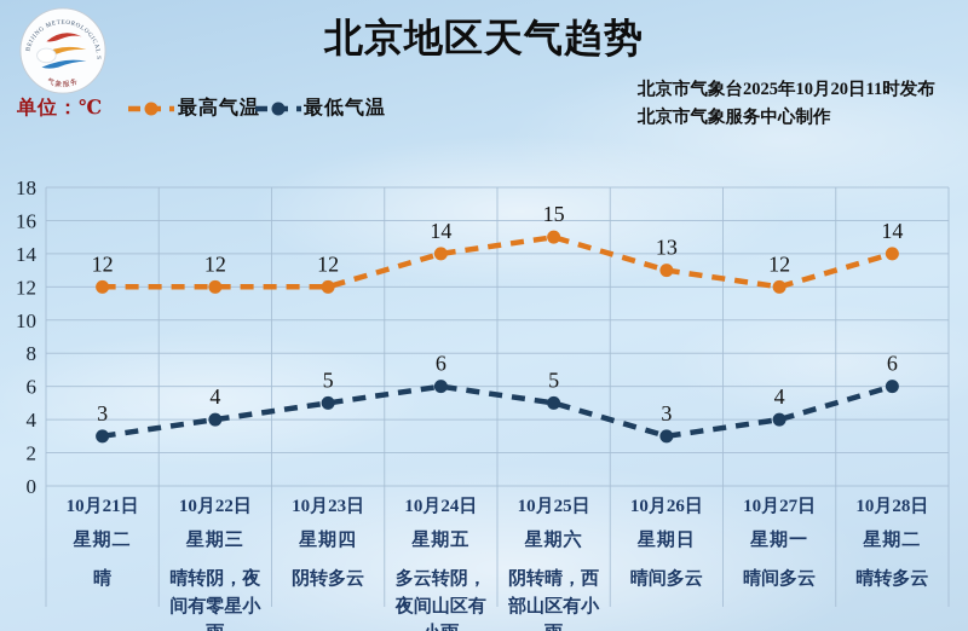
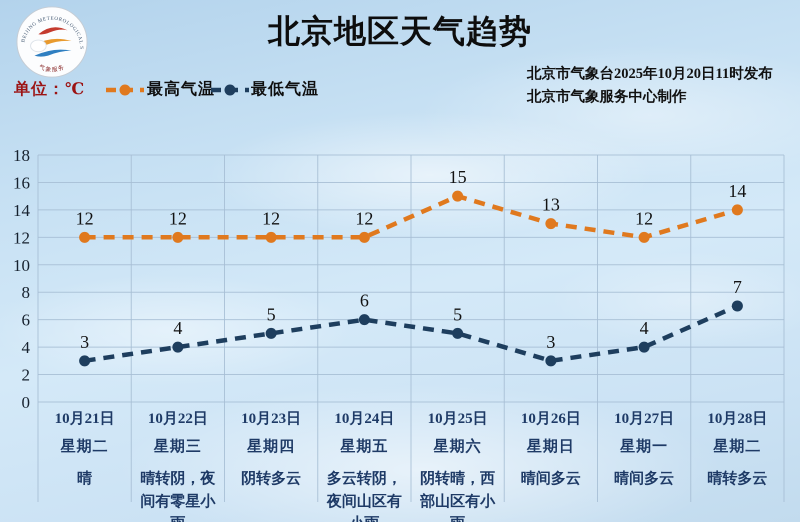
最高气温/10月24日: 14 -> 12
最低气温/10月28日: 6 -> 7
